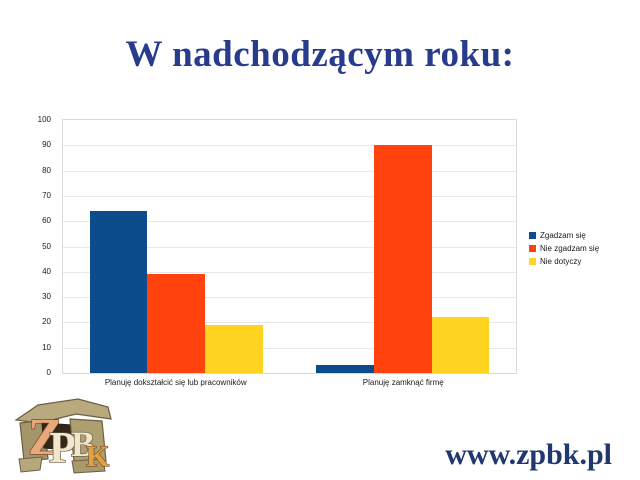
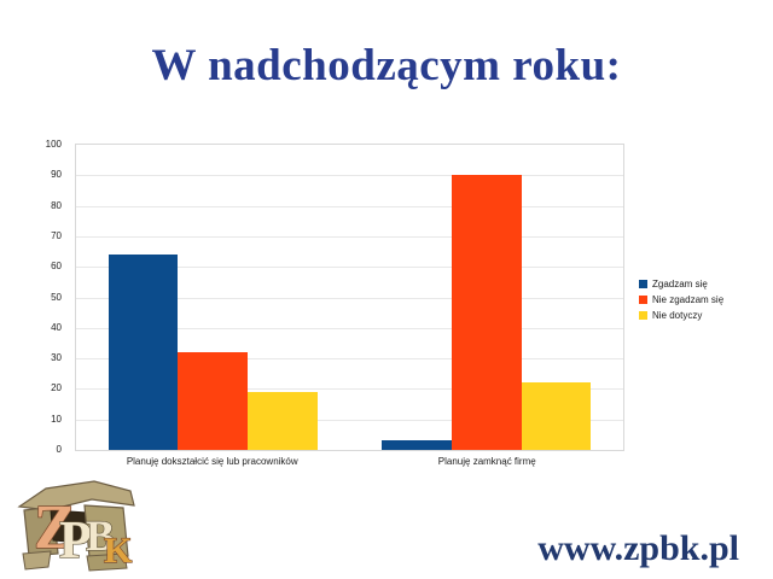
Nie zgadzam się/Planuję dokształcić się lub pracowników: 39 -> 32
